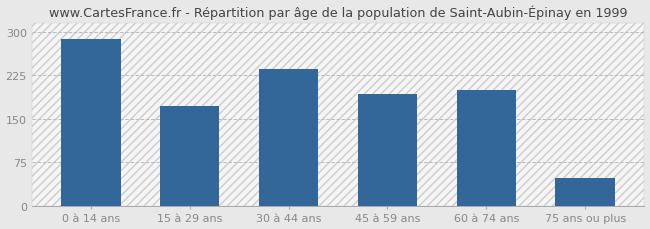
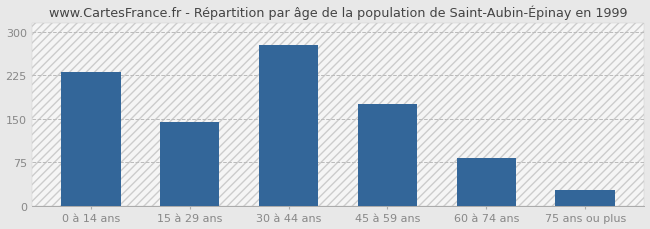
0 à 14 ans: 288 -> 230
15 à 29 ans: 172 -> 145
30 à 44 ans: 236 -> 277
45 à 59 ans: 192 -> 175
60 à 74 ans: 200 -> 82
75 ans ou plus: 48 -> 28
